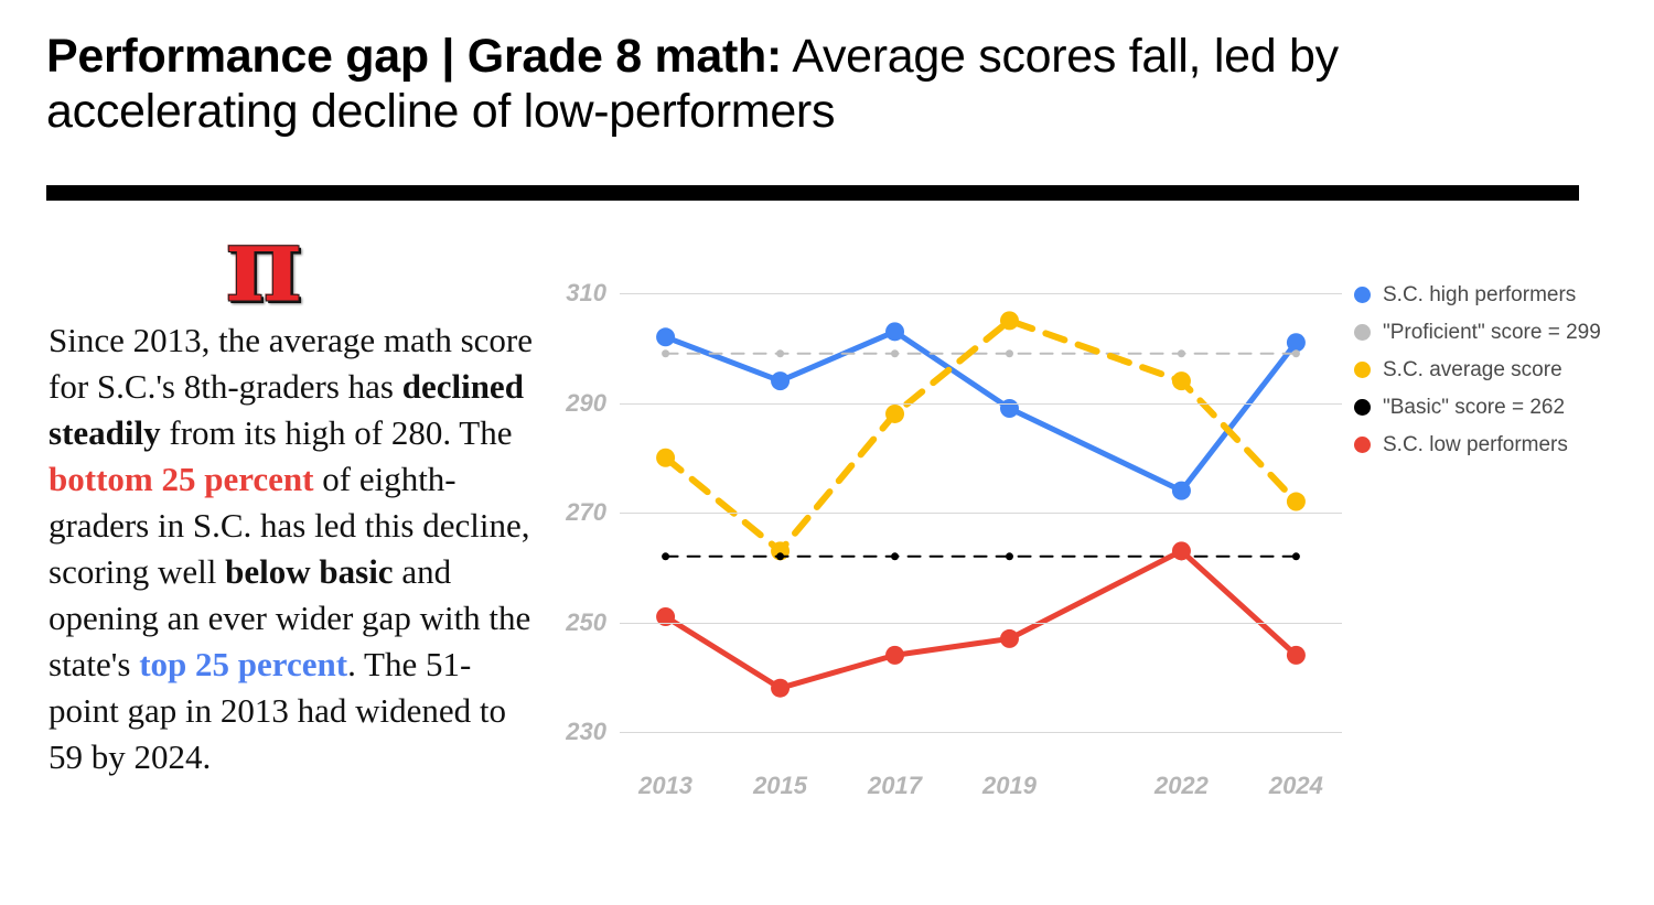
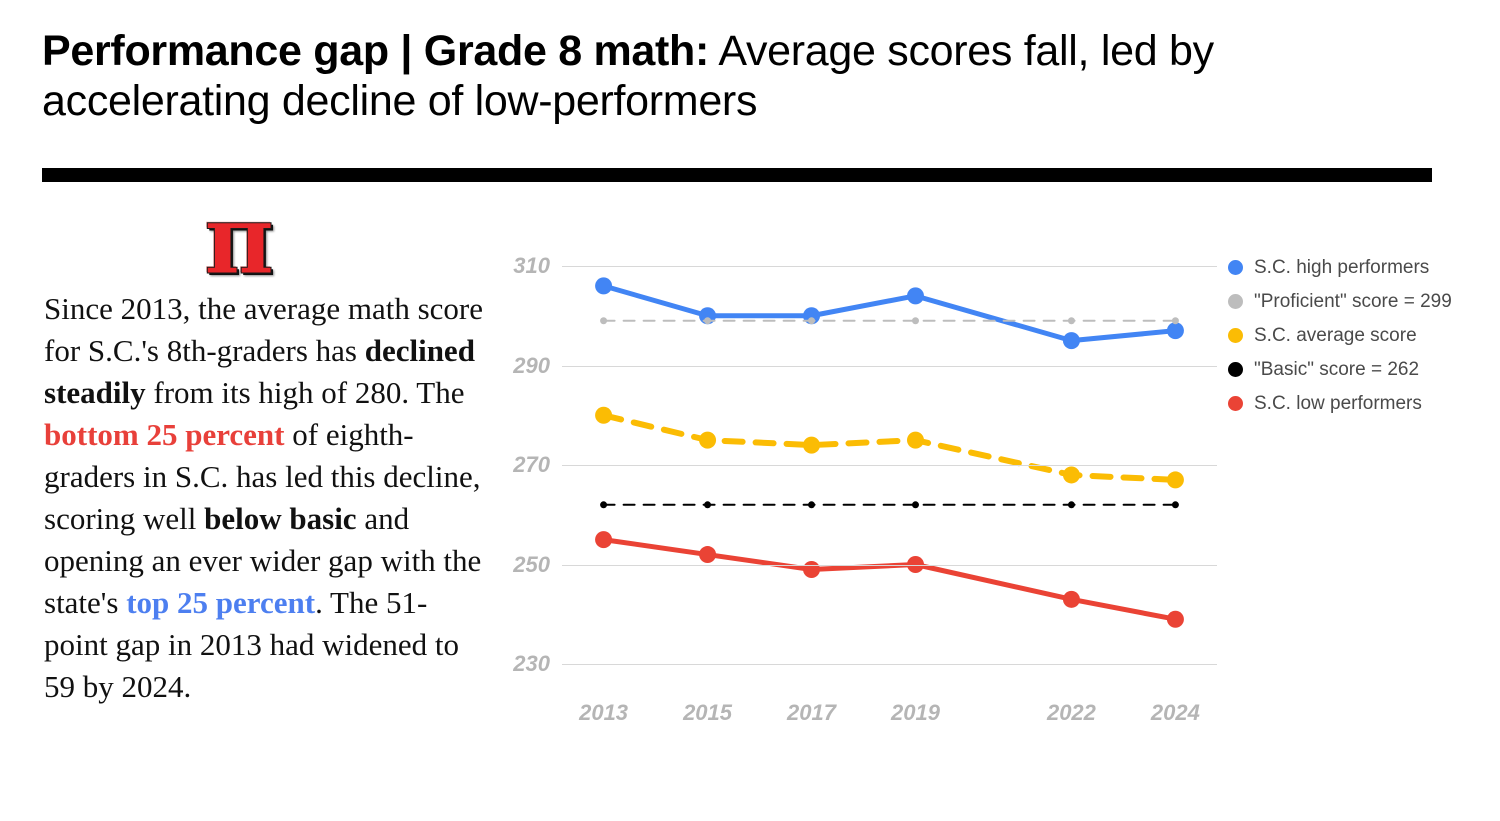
S.C. high performers/2013: 302 -> 306
S.C. low performers/2013: 251 -> 255
S.C. high performers/2015: 294 -> 300
S.C. average score/2015: 263 -> 275
S.C. low performers/2015: 238 -> 252
S.C. high performers/2017: 303 -> 300
S.C. average score/2017: 288 -> 274
S.C. low performers/2017: 244 -> 249
S.C. high performers/2019: 289 -> 304
S.C. average score/2019: 305 -> 275
S.C. low performers/2019: 247 -> 250
S.C. high performers/2022: 274 -> 295
S.C. average score/2022: 294 -> 268
S.C. low performers/2022: 263 -> 243
S.C. high performers/2024: 301 -> 297
S.C. average score/2024: 272 -> 267
S.C. low performers/2024: 244 -> 239
